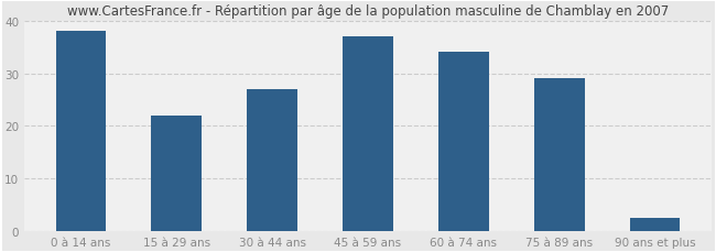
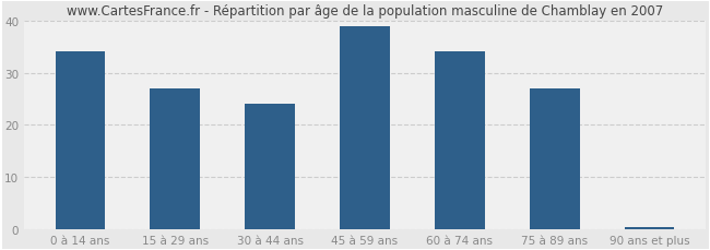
0 à 14 ans: 38.0 -> 34.0
15 à 29 ans: 22.0 -> 27.0
30 à 44 ans: 27.0 -> 24.0
45 à 59 ans: 37.0 -> 39.0
75 à 89 ans: 29.0 -> 27.0
90 ans et plus: 2.5 -> 0.5
